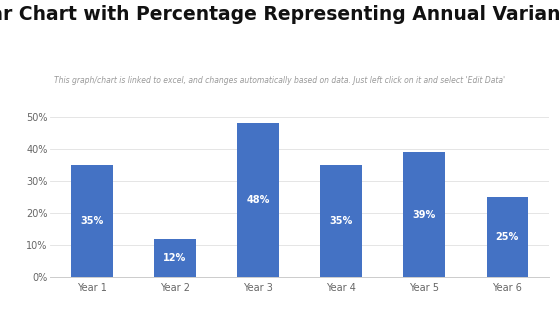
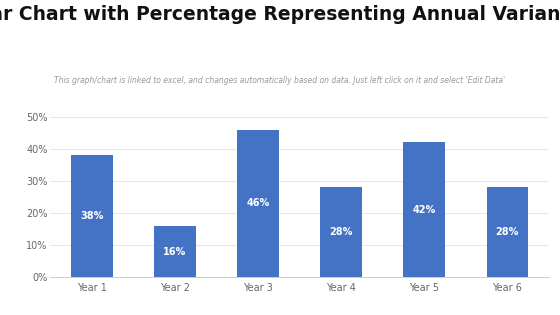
Year 1: 35% -> 38%
Year 2: 12% -> 16%
Year 3: 48% -> 46%
Year 4: 35% -> 28%
Year 5: 39% -> 42%
Year 6: 25% -> 28%
